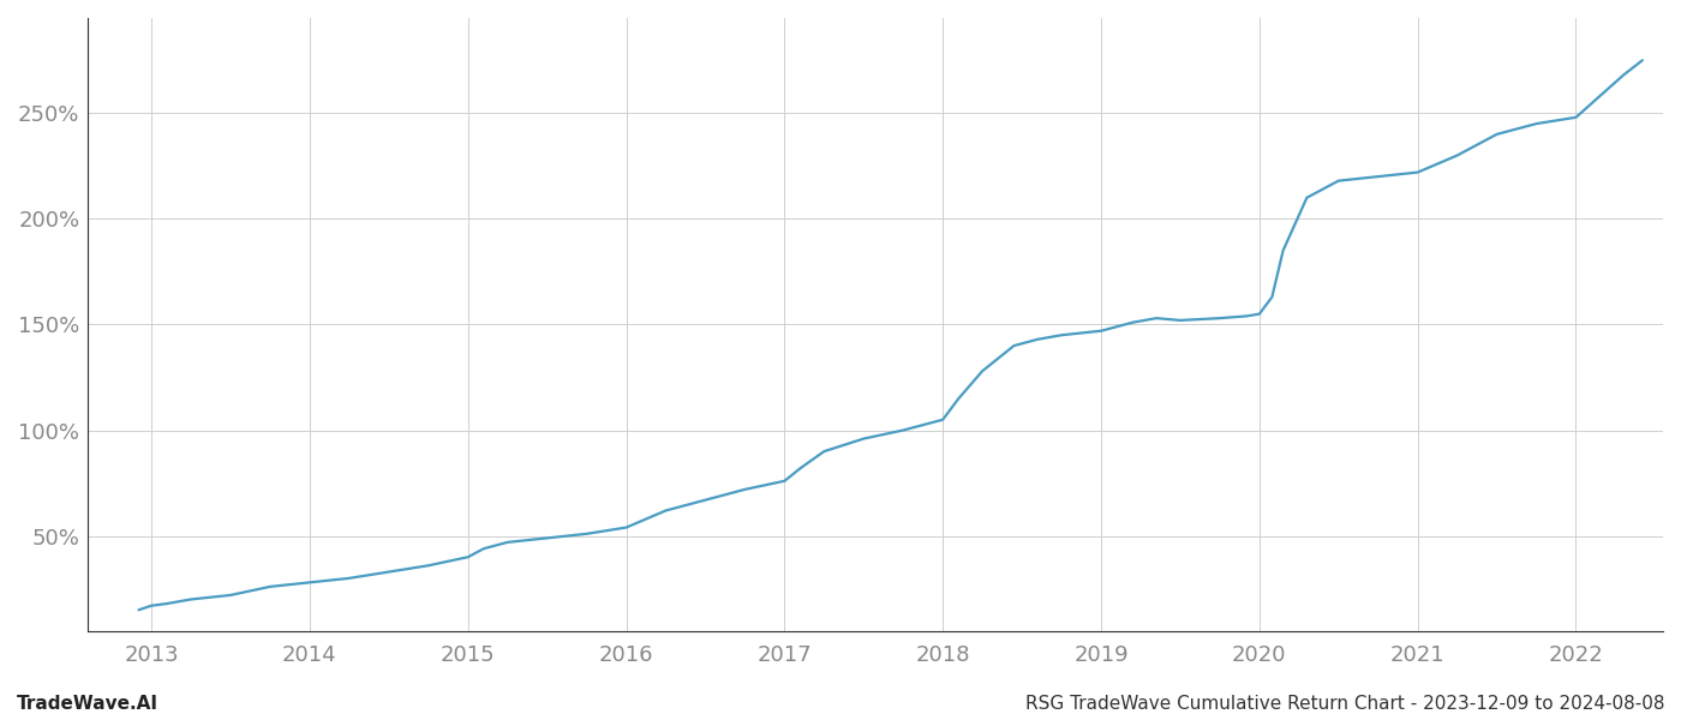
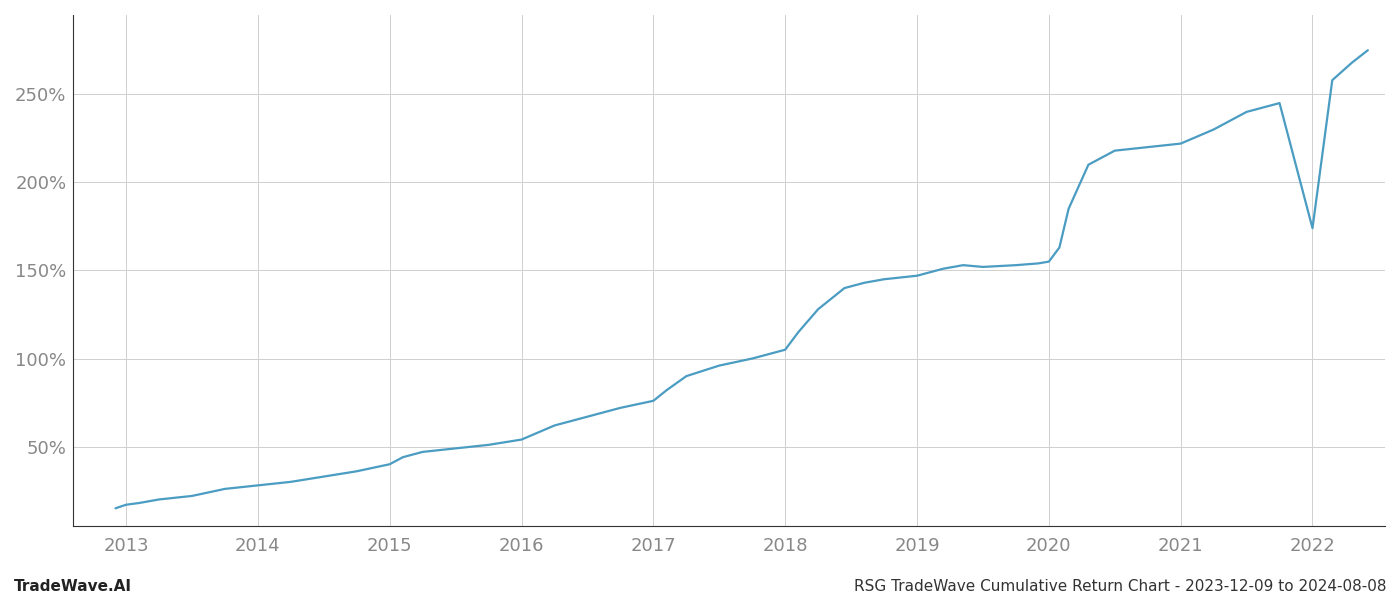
2022: 248% -> 174%
